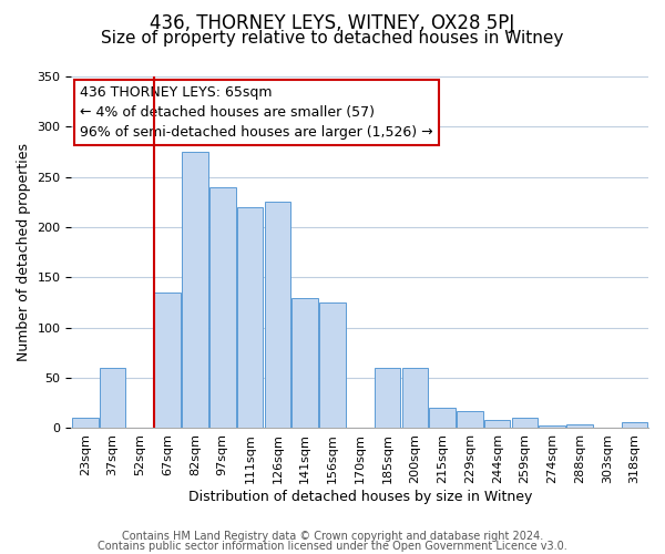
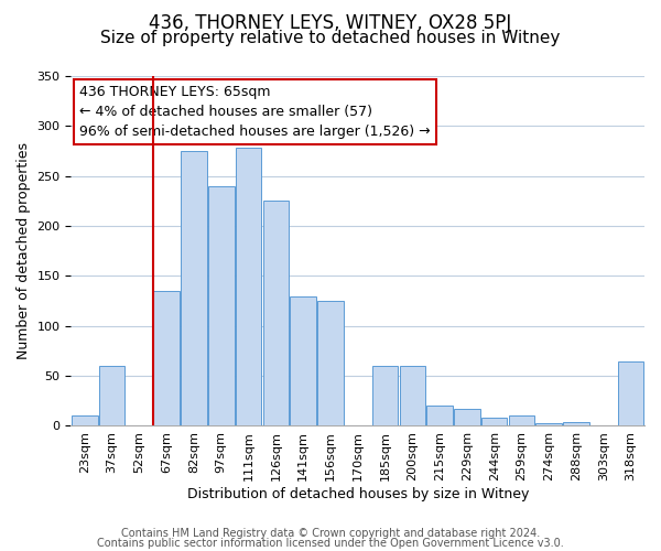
111sqm: 220 -> 278
318sqm: 6 -> 64
